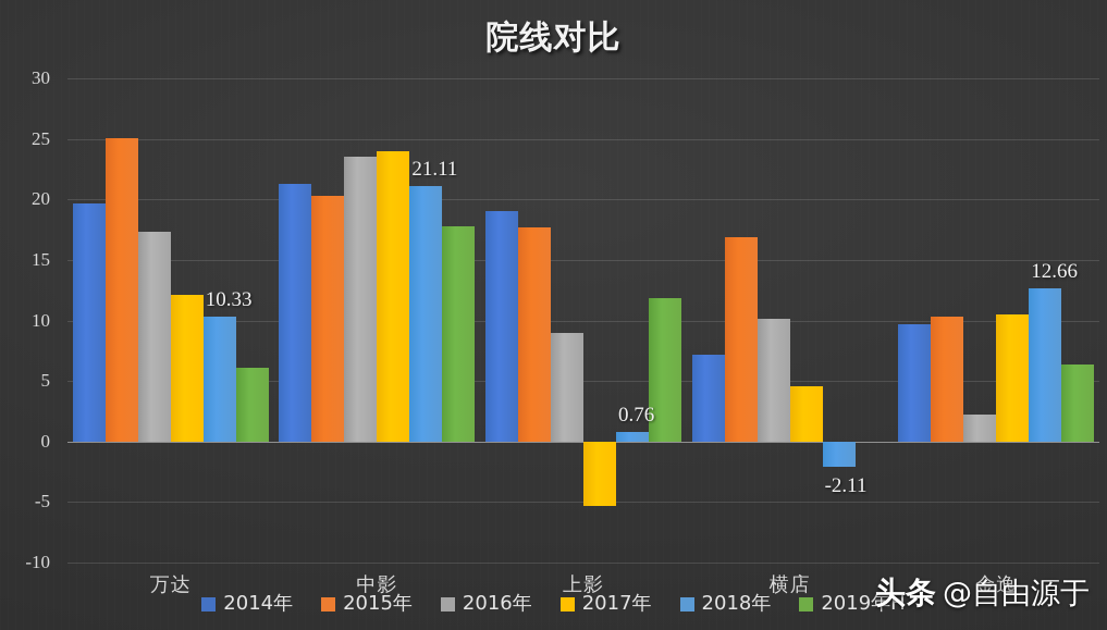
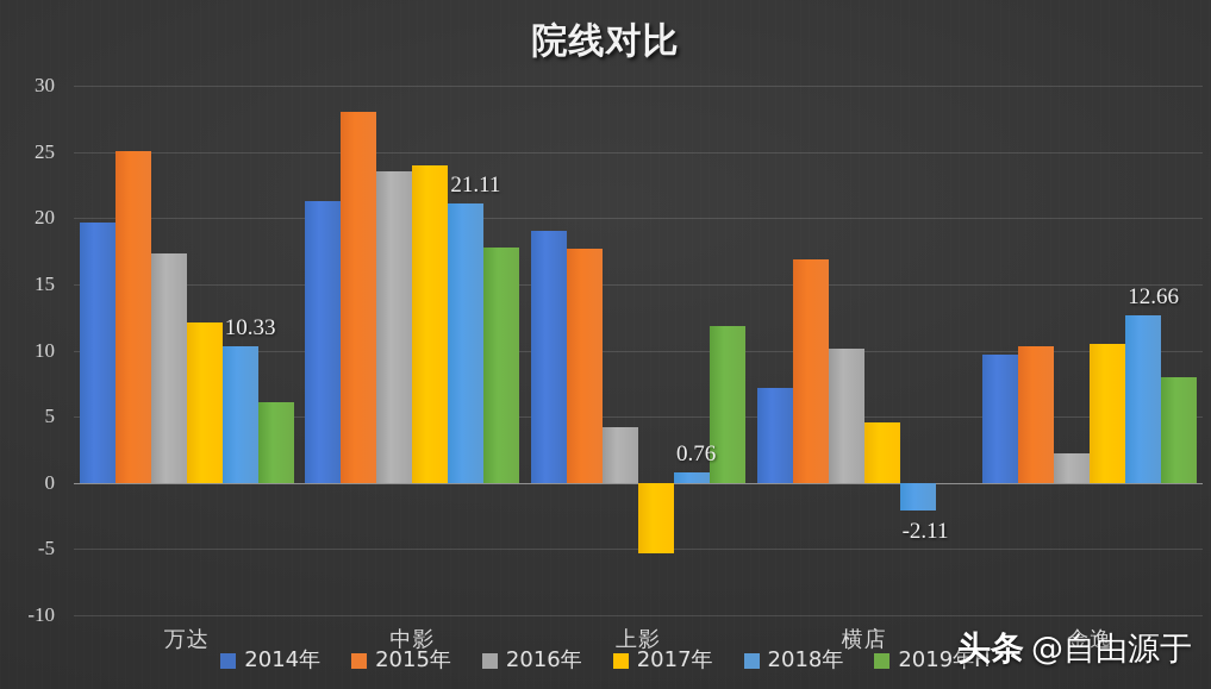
2015年/中影: 20.3 -> 28.0
2016年/上影: 9.0 -> 4.2
2019年H/金逸: 6.4 -> 8.0
